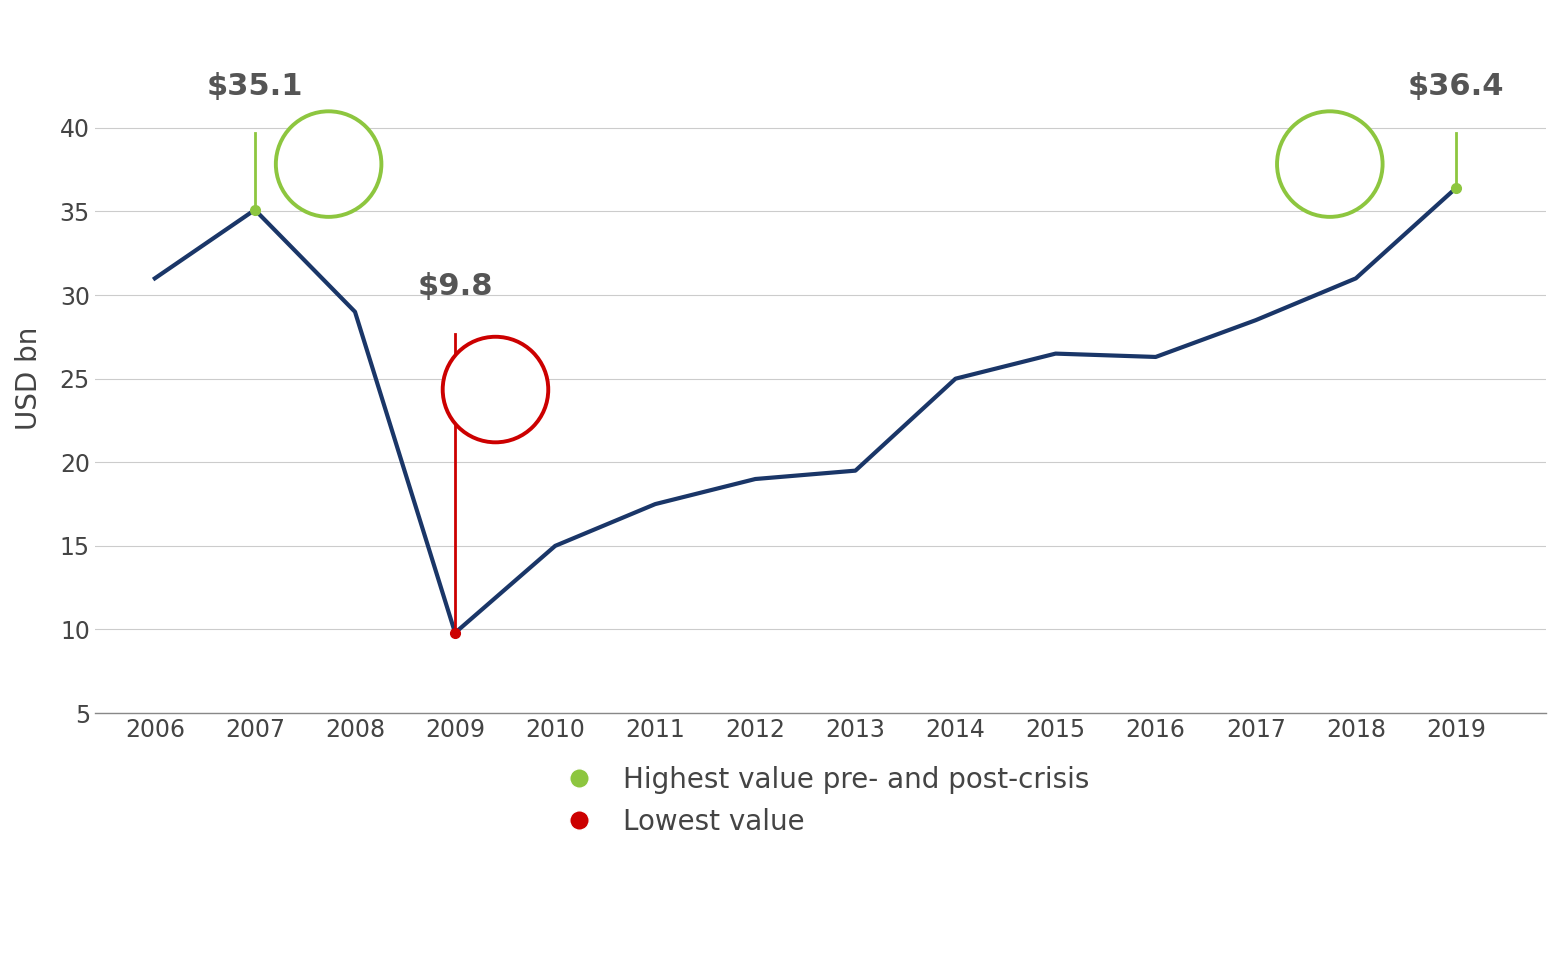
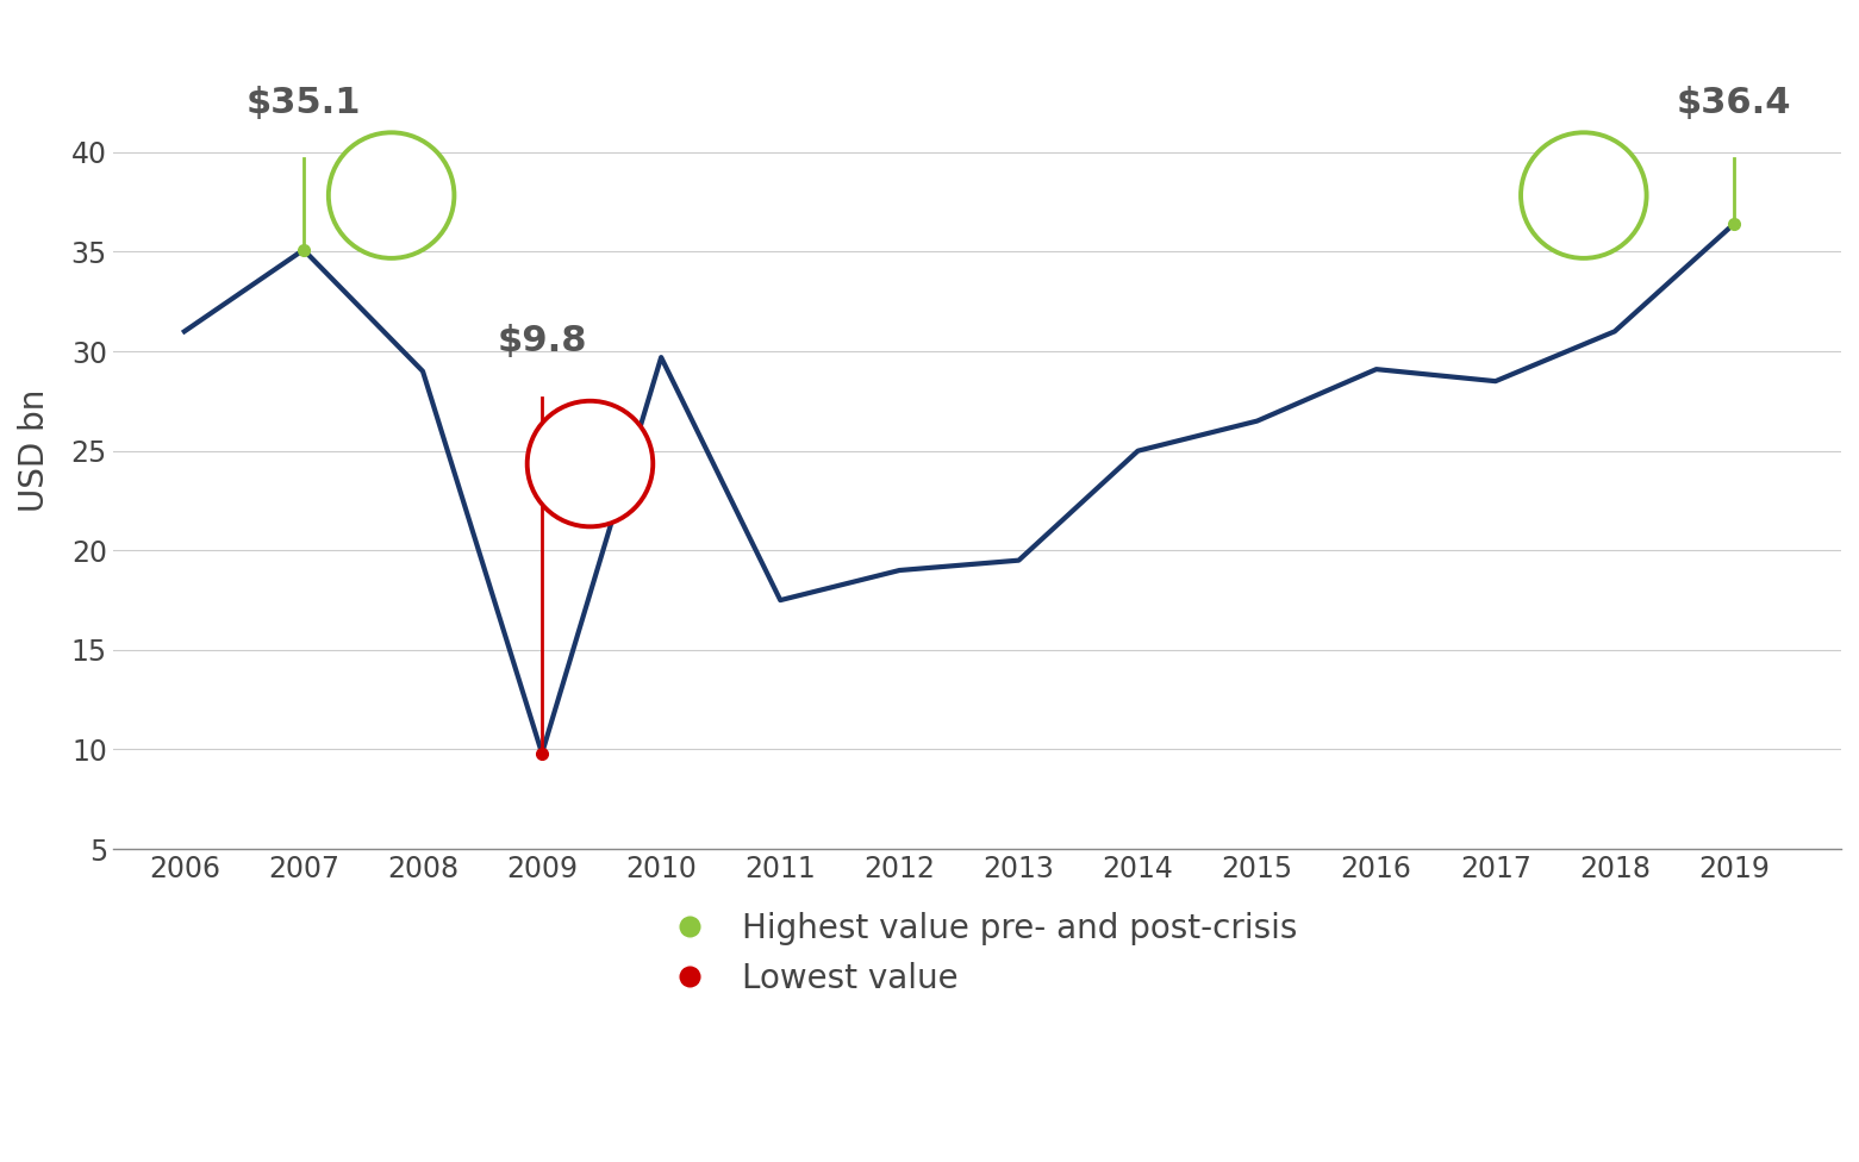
2010: 15.0 -> 29.7
2016: 26.3 -> 29.1
